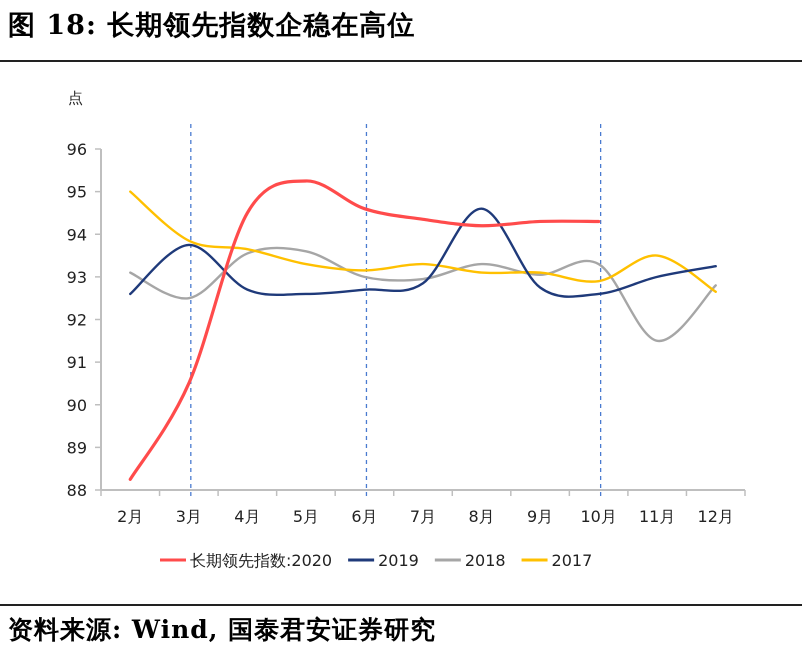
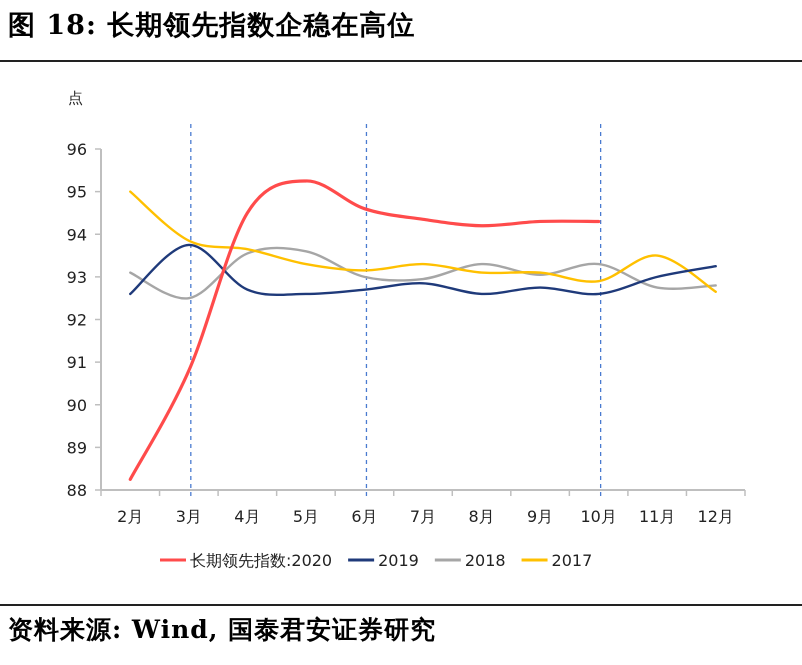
长期领先指数:2020/3月: 90.5 -> 90.8
2019/8月: 94.6 -> 92.6
2018/11月: 91.5 -> 92.8
